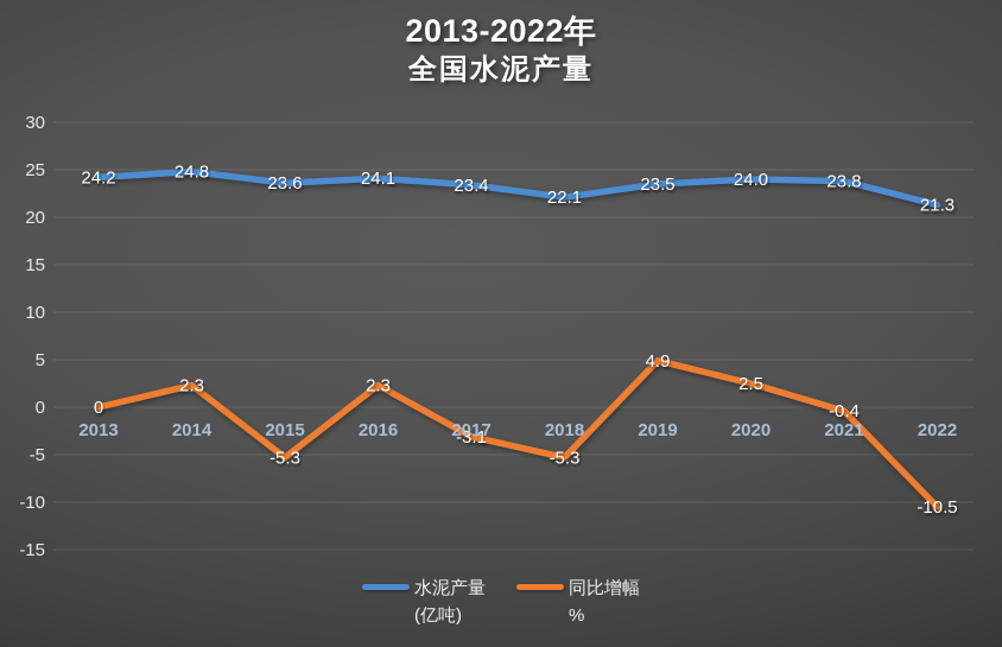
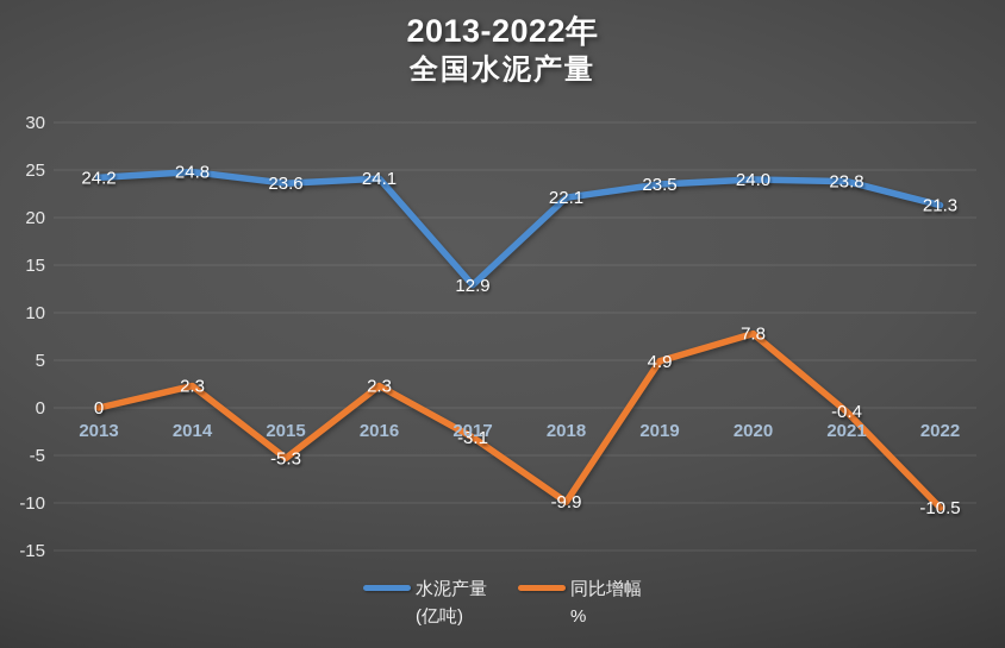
水泥产量 (亿吨)/2017: 23.4 -> 12.9
同比增幅 %/2018: -5.3 -> -9.9
同比增幅 %/2020: 2.5 -> 7.8
